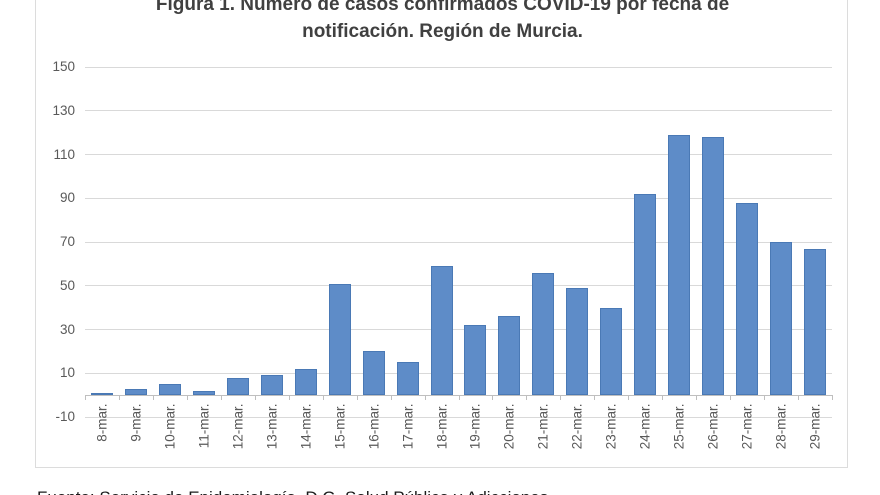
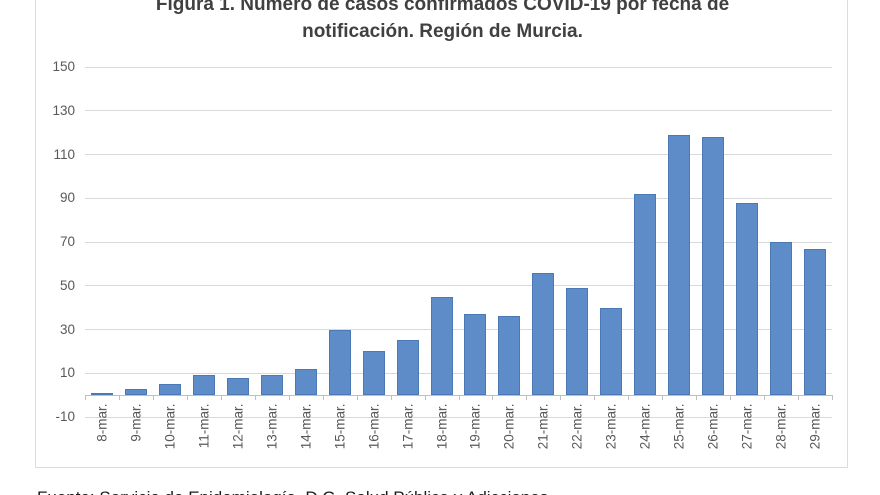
11-mar.: 2 -> 9
15-mar.: 51 -> 30
17-mar.: 15 -> 25
18-mar.: 59 -> 45
19-mar.: 32 -> 37
